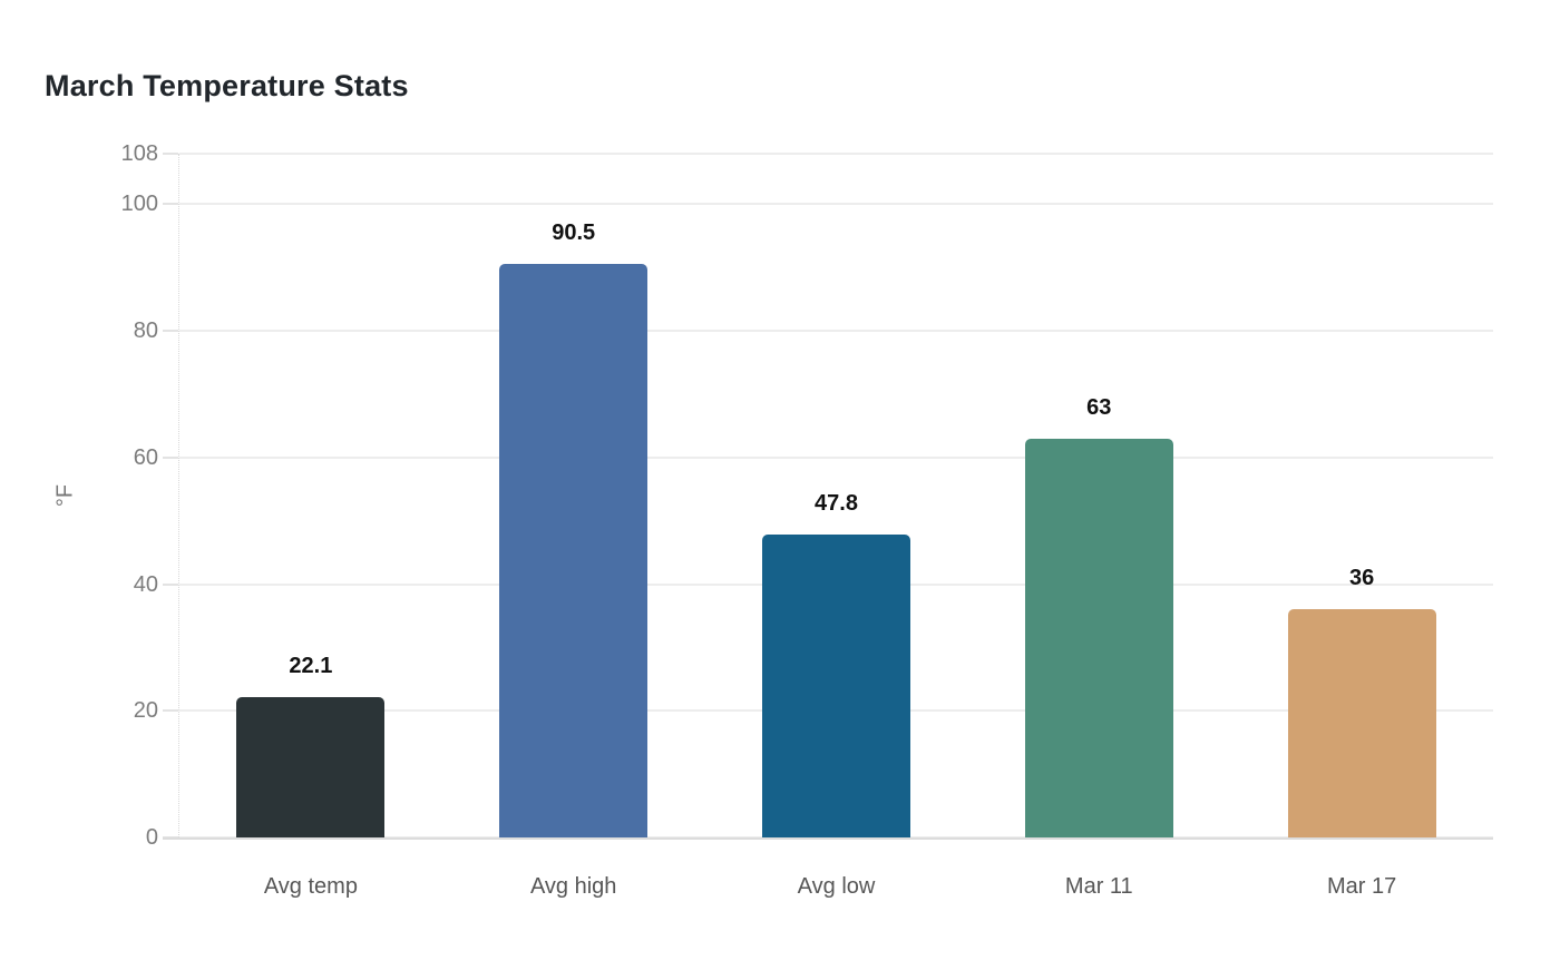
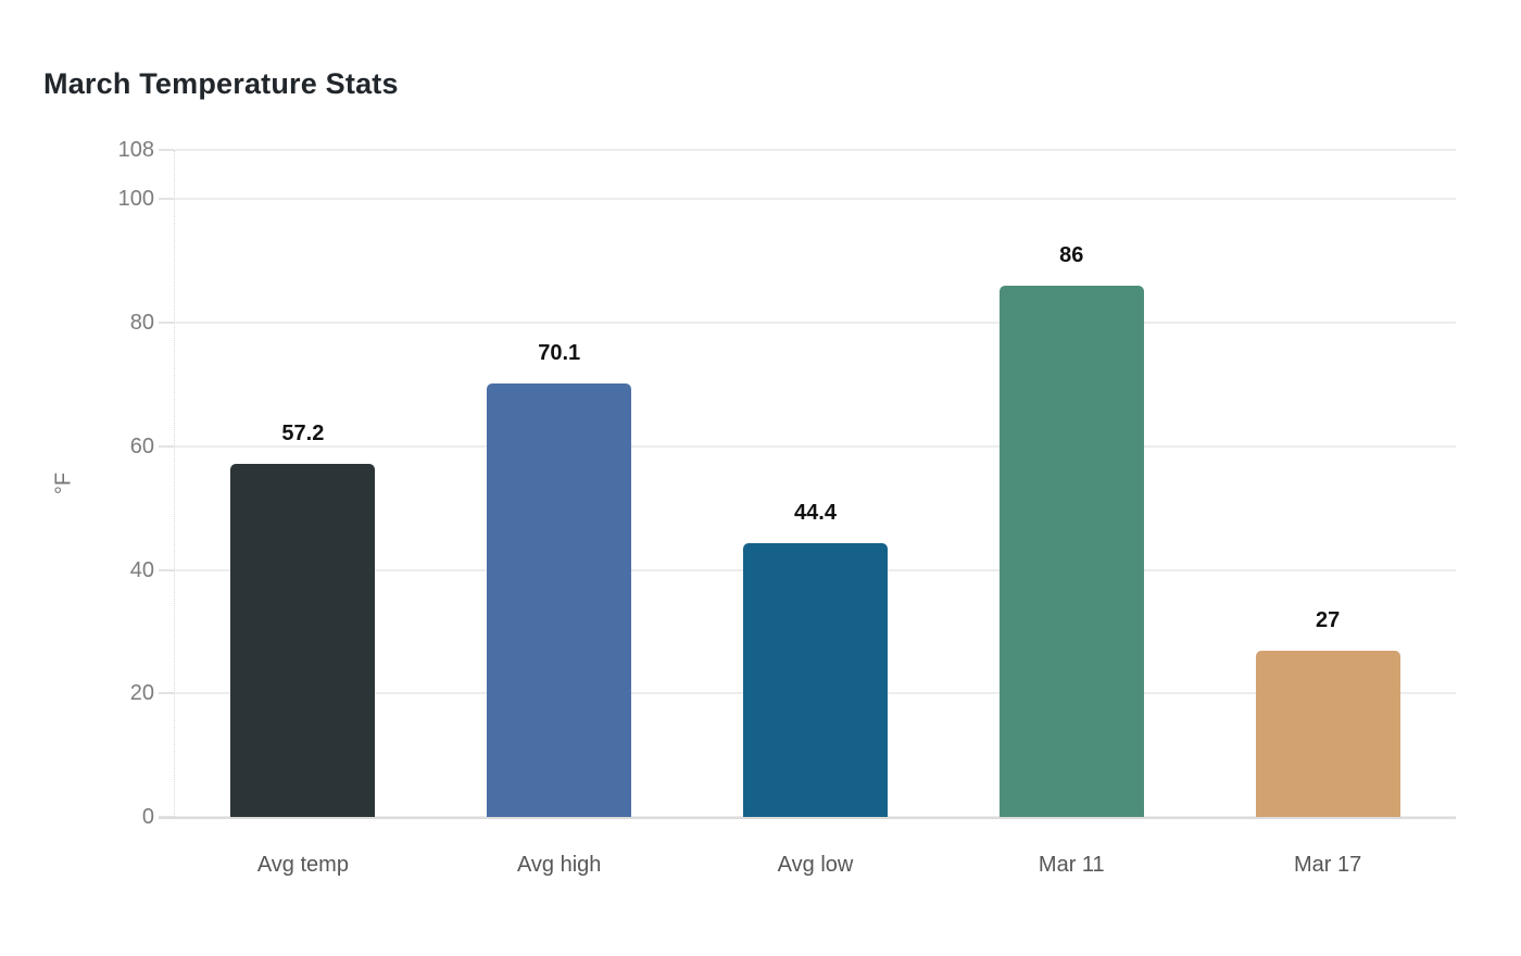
Avg temp: 22.1 -> 57.2
Avg high: 90.5 -> 70.1
Avg low: 47.8 -> 44.4
Mar 11: 63 -> 86
Mar 17: 36 -> 27
